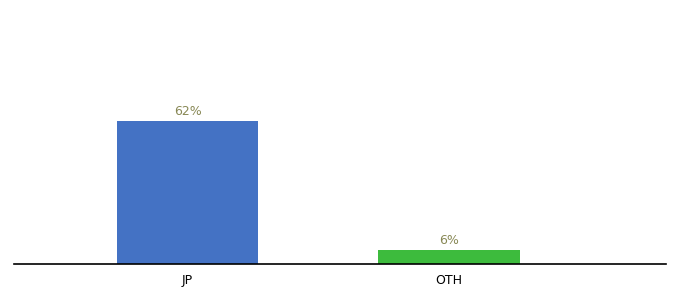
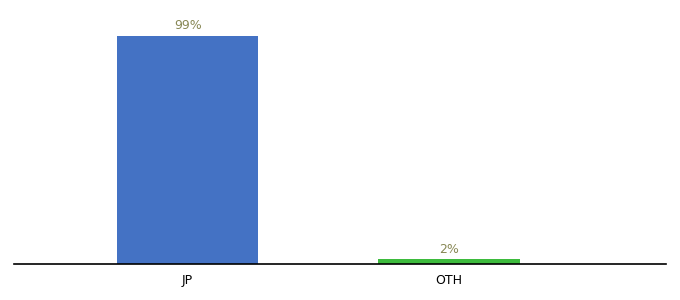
JP: 62% -> 99%
OTH: 6% -> 2%
